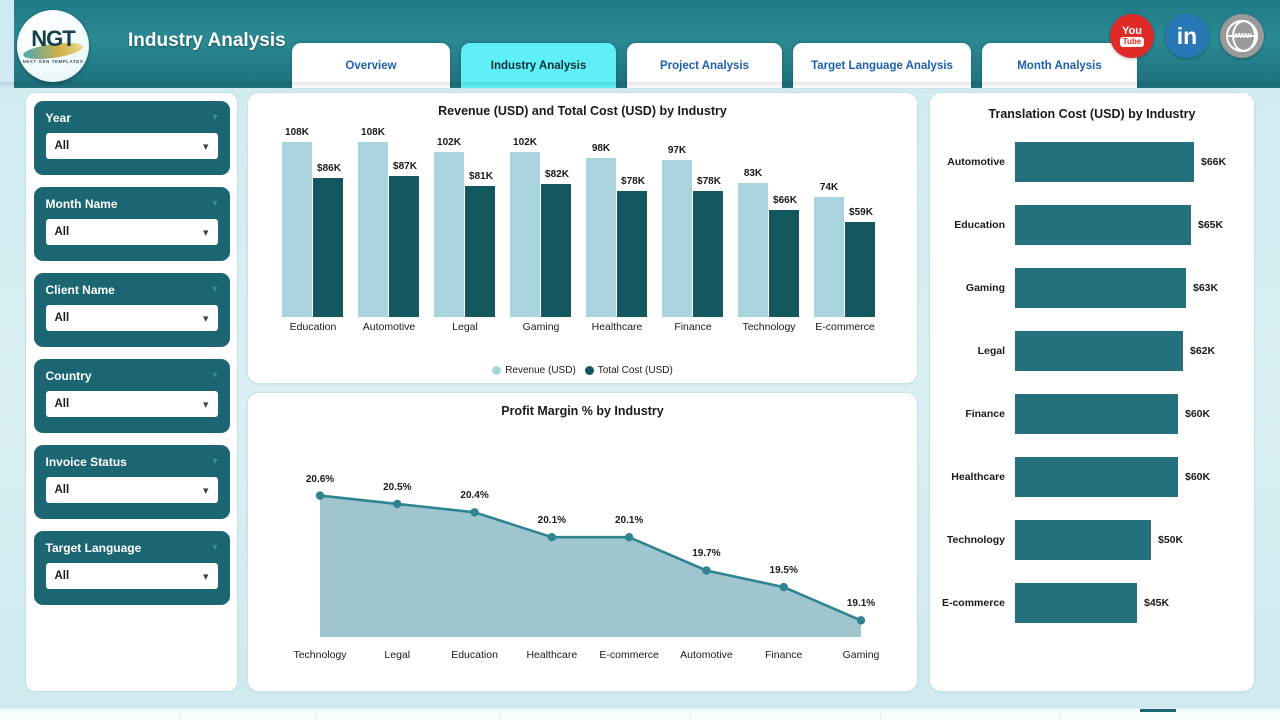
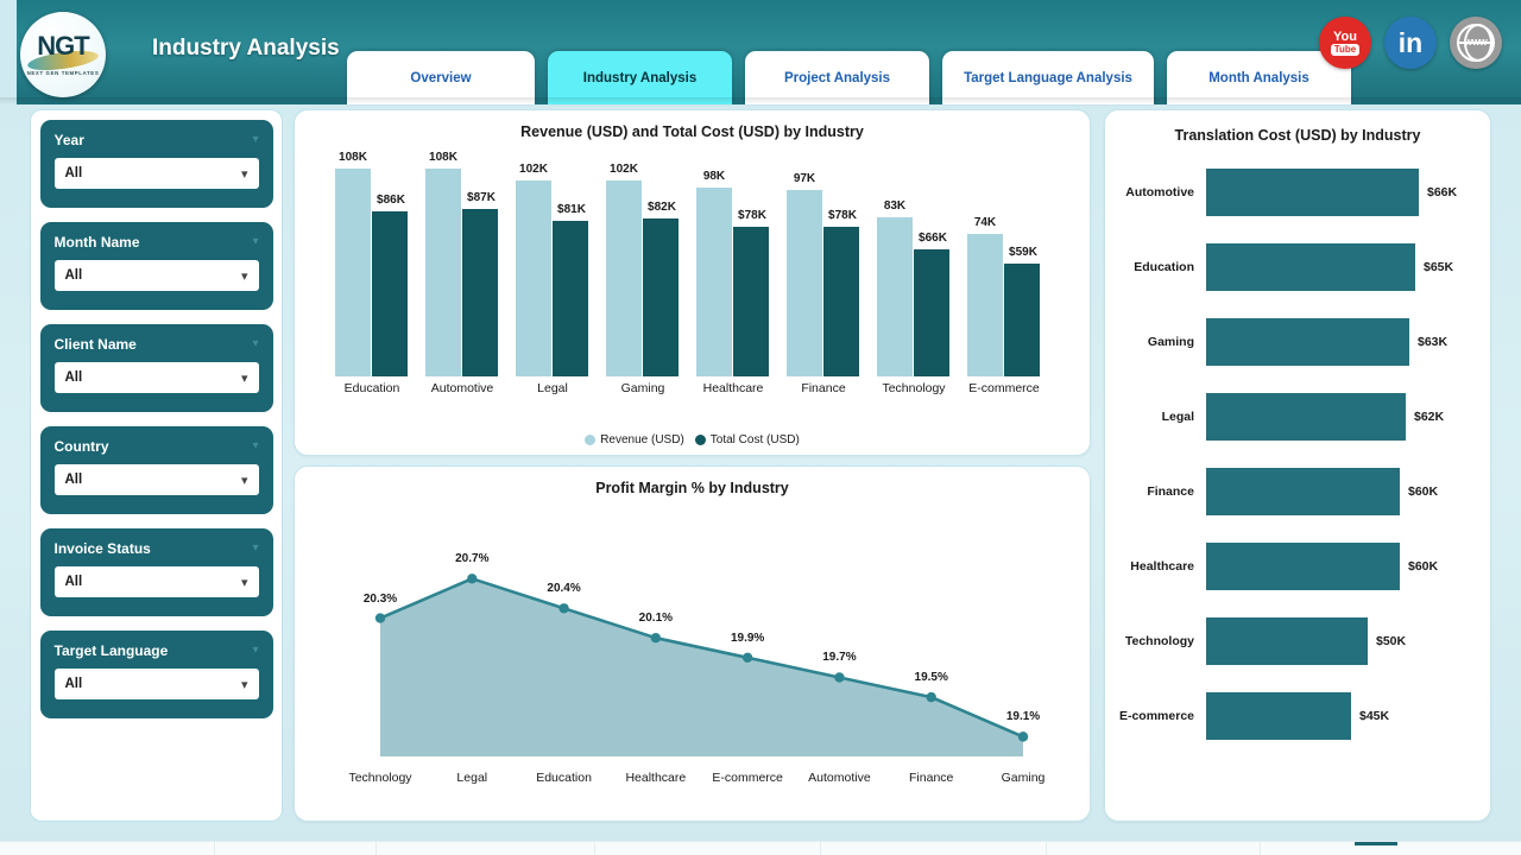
Profit Margin % by Industry/Technology: 20.6% -> 20.3%
Profit Margin % by Industry/Legal: 20.5% -> 20.7%
Profit Margin % by Industry/E-commerce: 20.1% -> 19.9%
